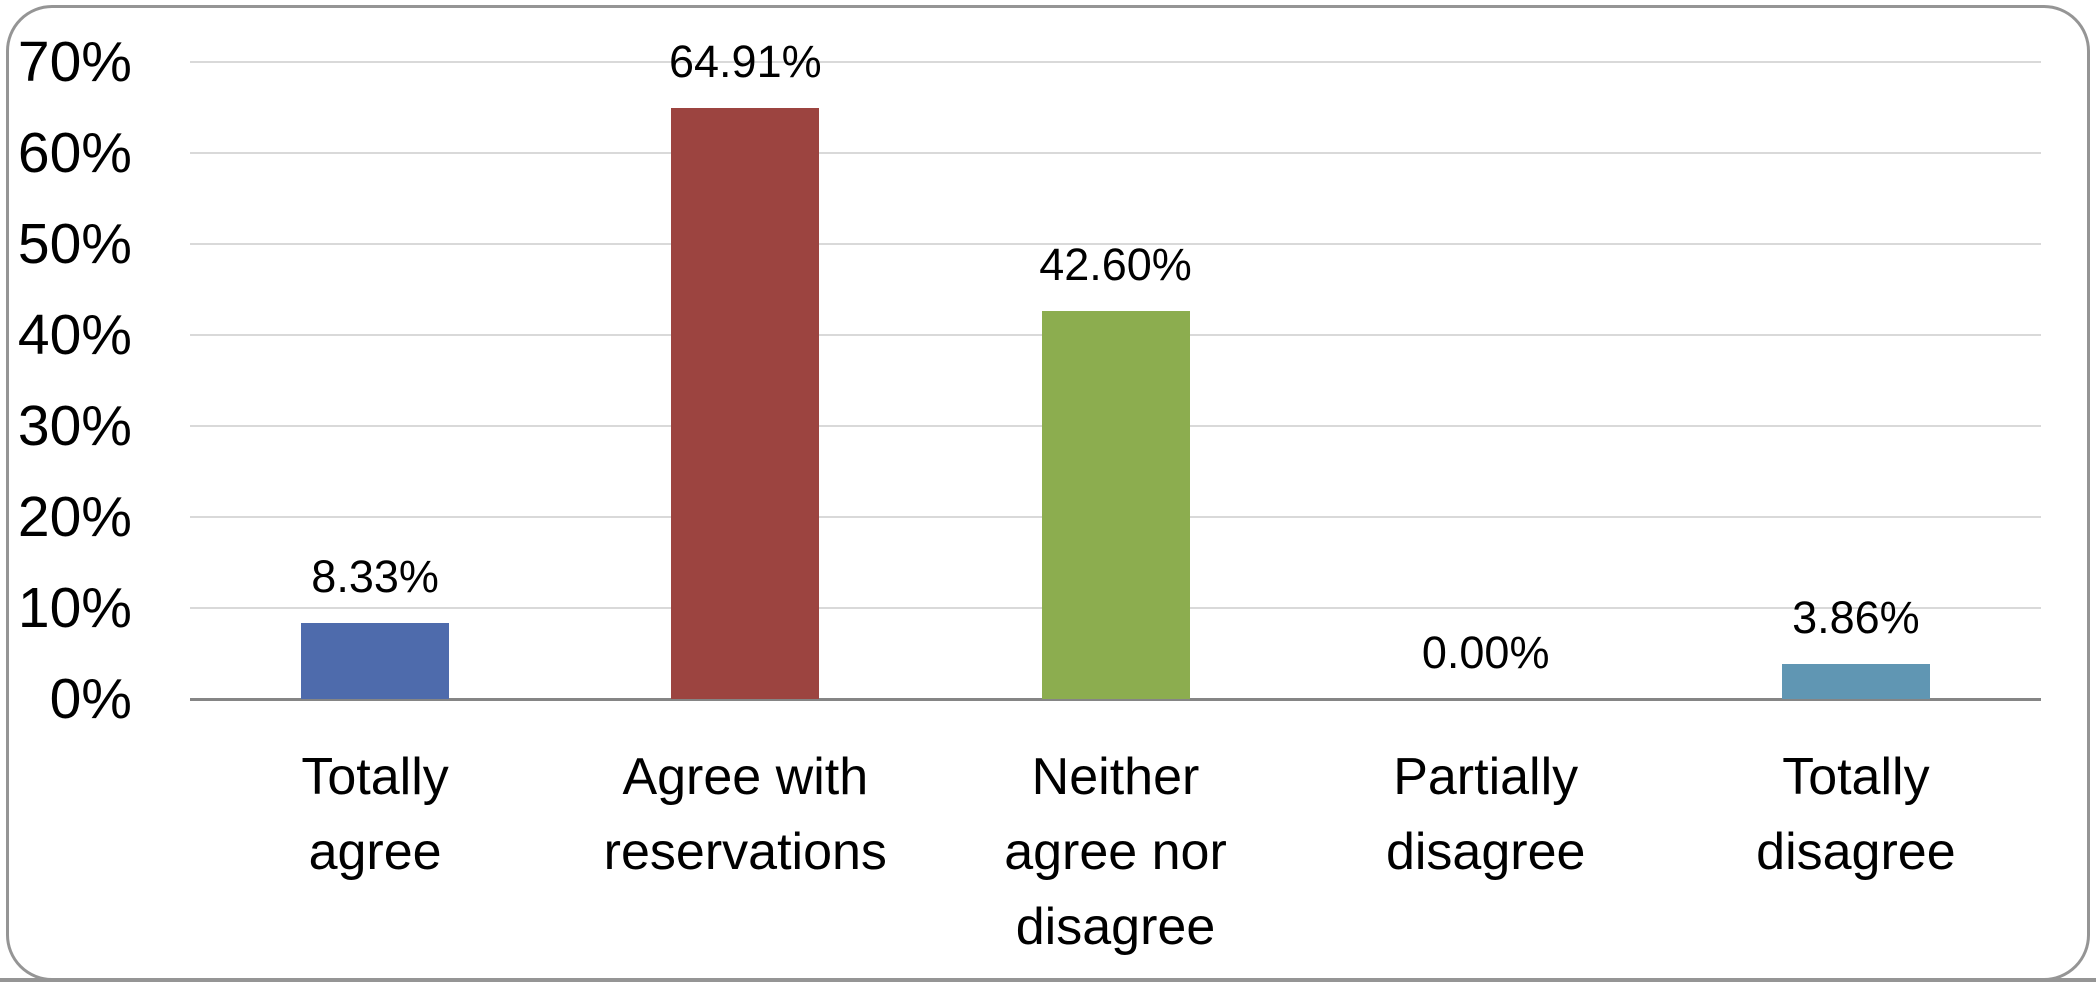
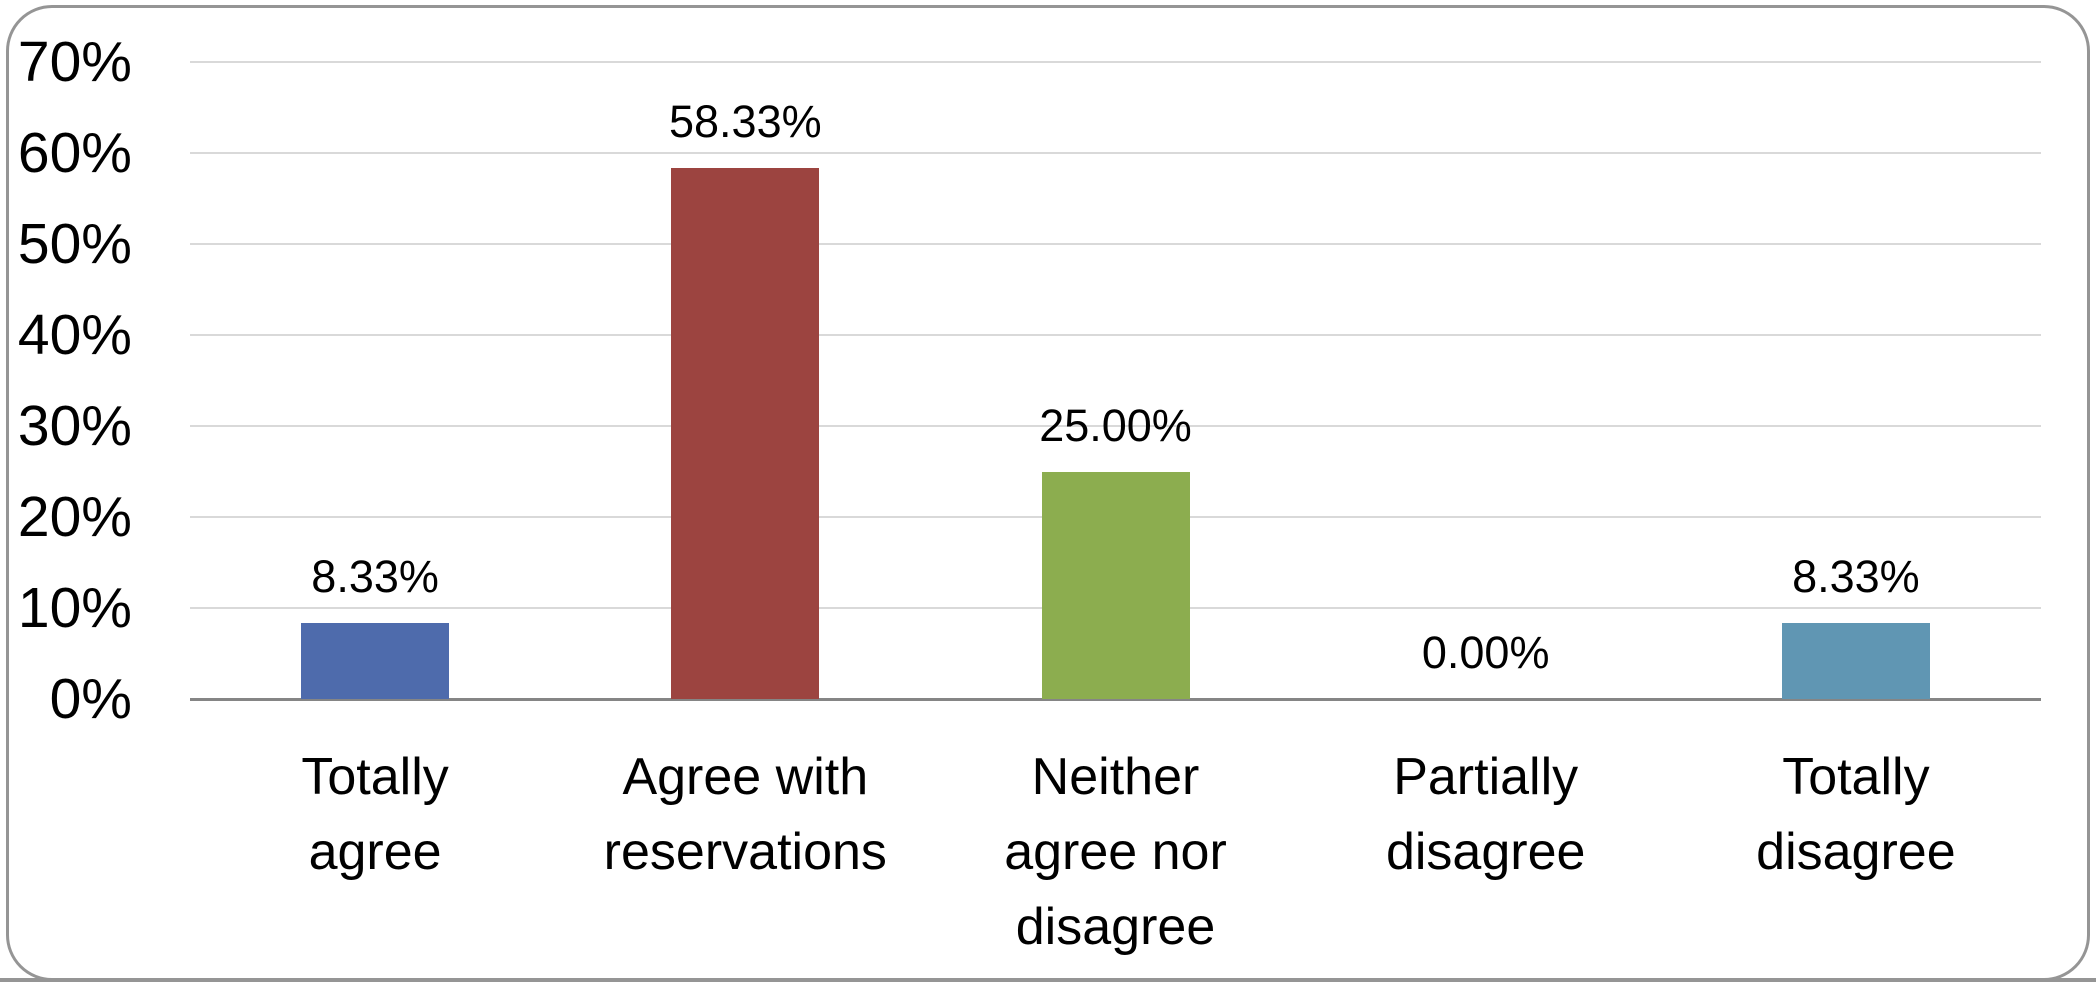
Agree with reservations: 64.91% -> 58.33%
Neither agree nor disagree: 42.60% -> 25.00%
Totally disagree: 3.86% -> 8.33%
